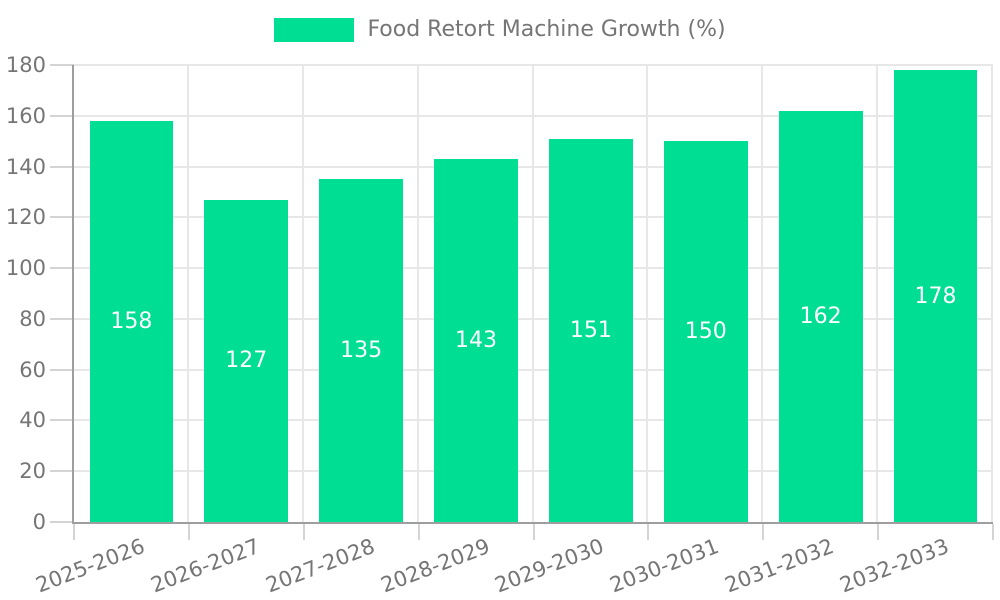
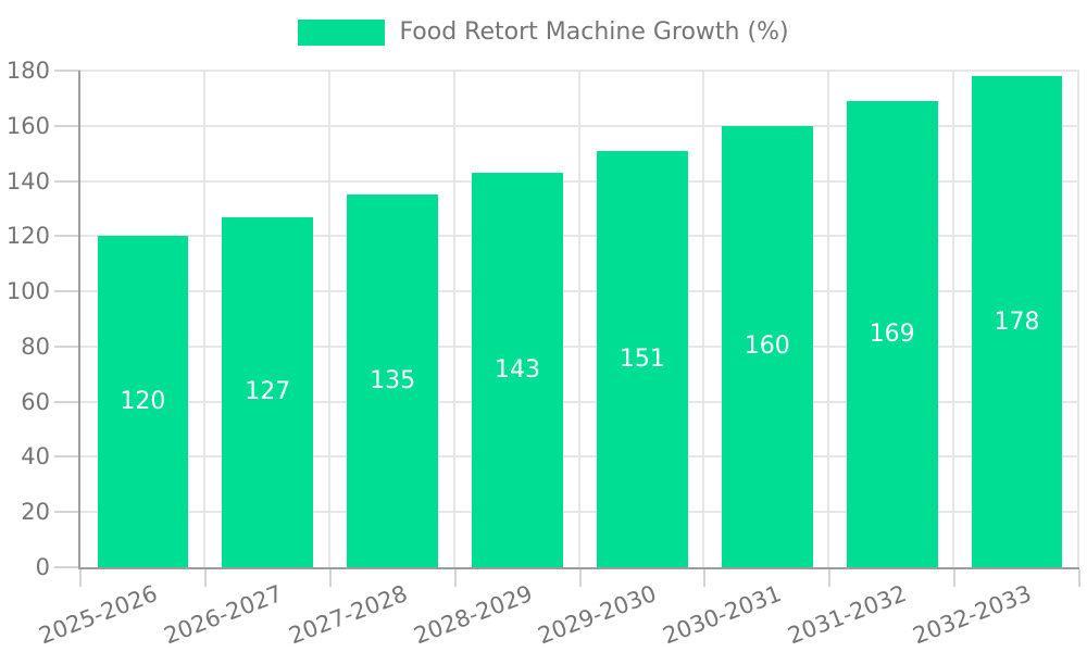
2025-2026: 158 -> 120
2030-2031: 150 -> 160
2031-2032: 162 -> 169
